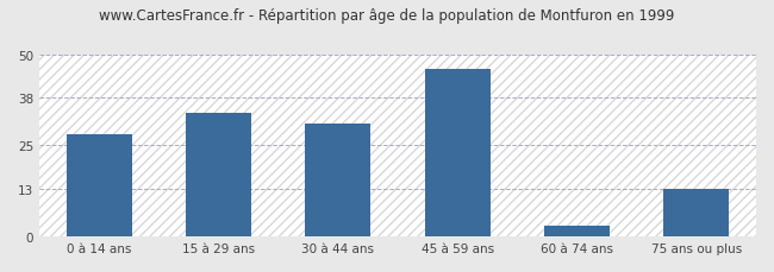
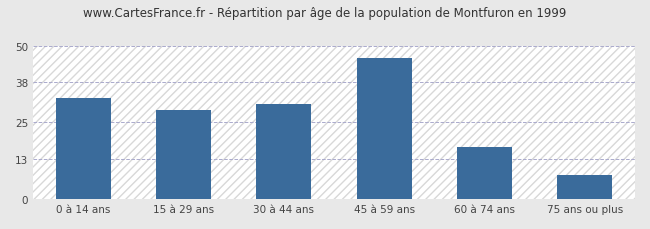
0 à 14 ans: 28 -> 33
15 à 29 ans: 34 -> 29
60 à 74 ans: 3 -> 17
75 ans ou plus: 13 -> 8
